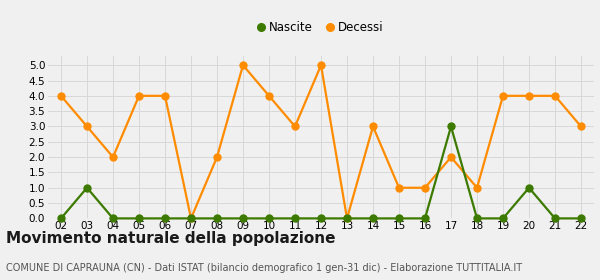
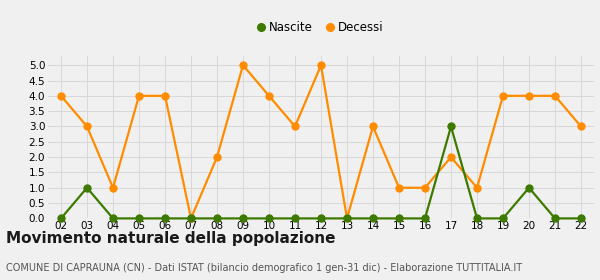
Decessi/04: 2 -> 1
